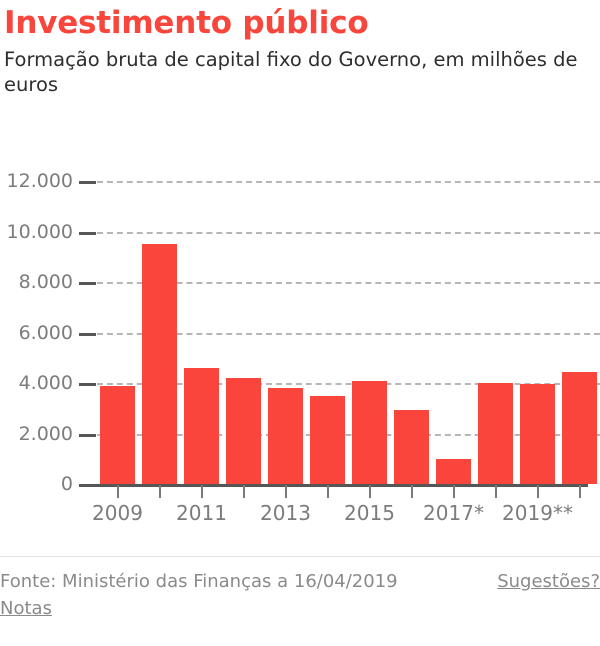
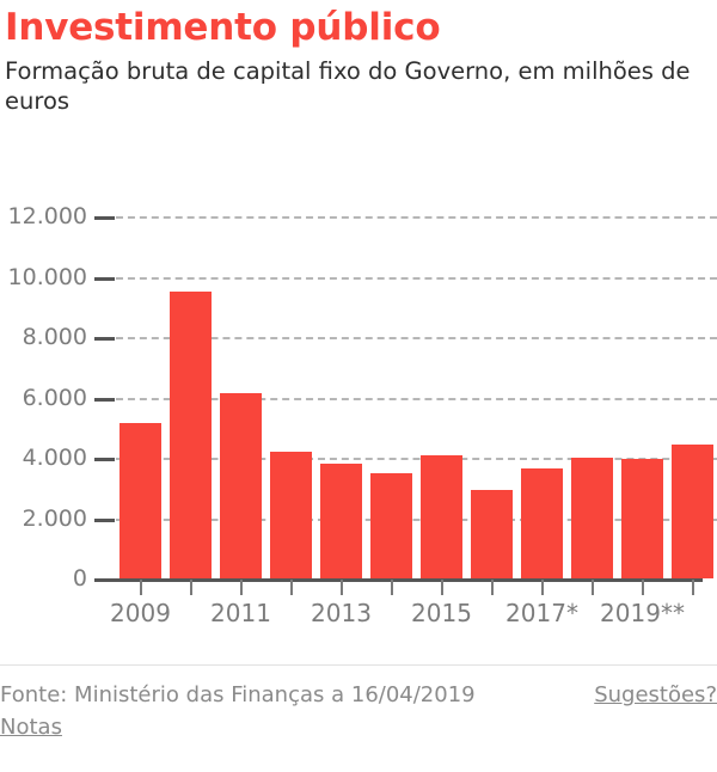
2009: 3900 -> 5200
2011: 4600 -> 6200
2017*: 1000 -> 3600
